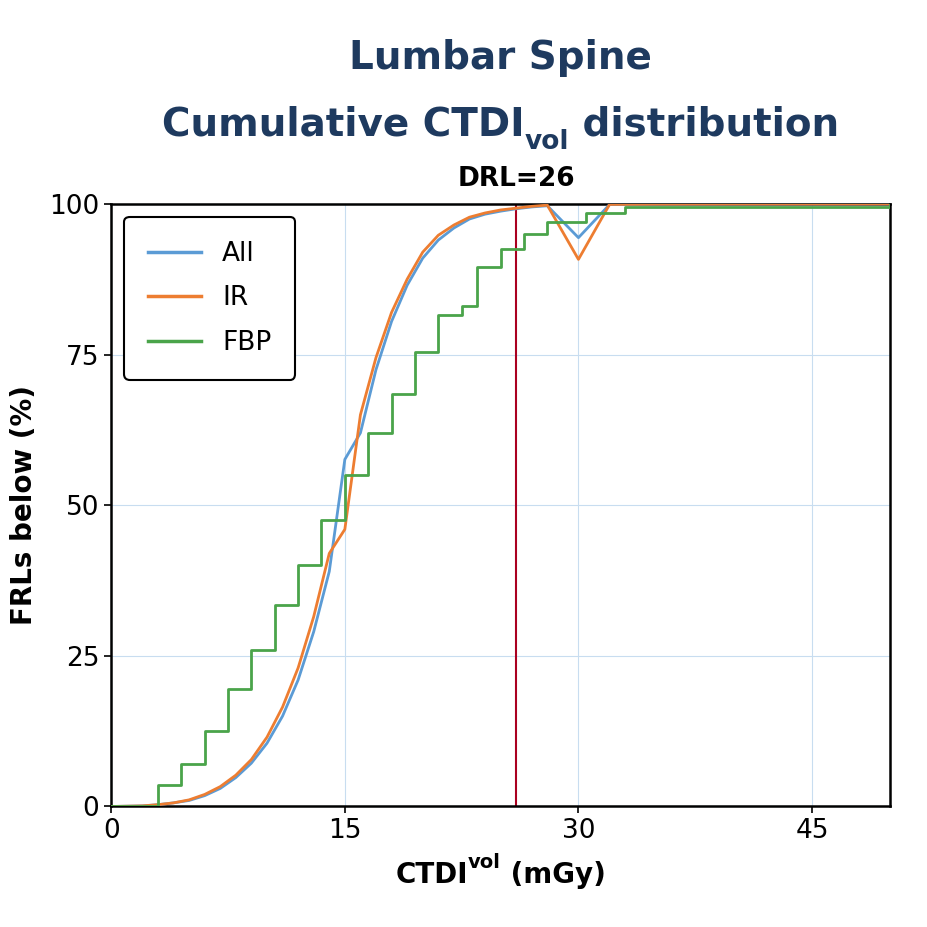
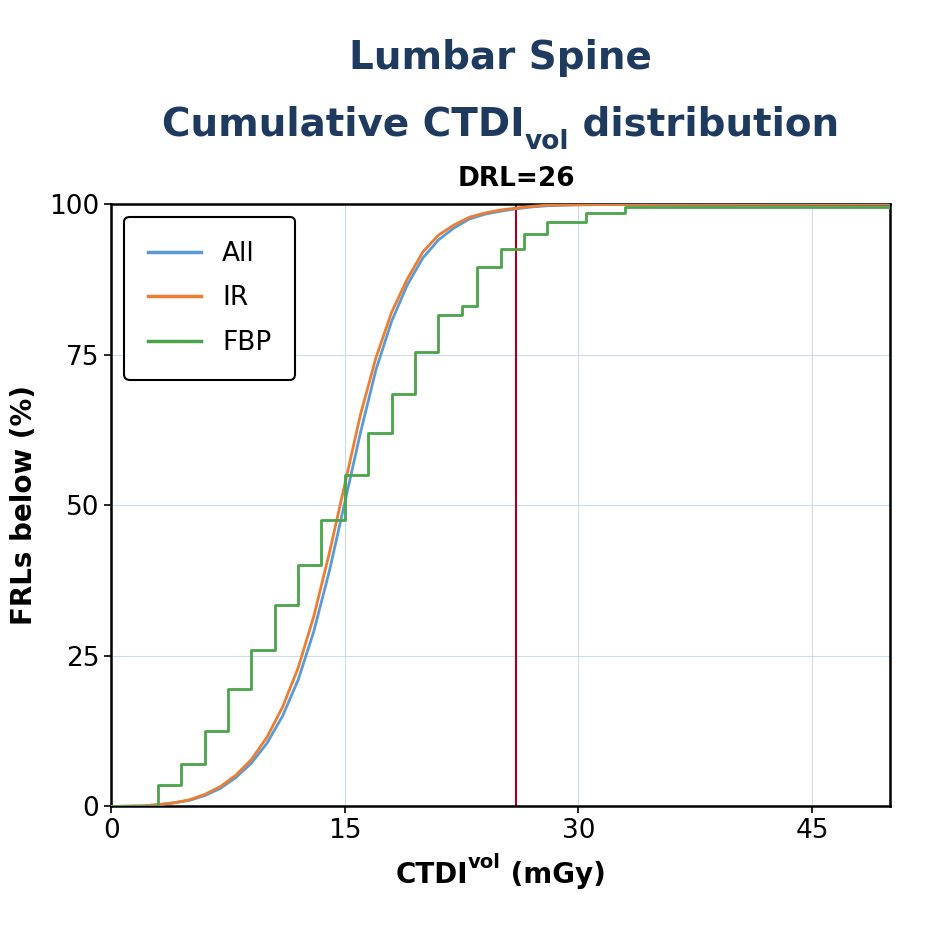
All/15: 57.6 -> 50.5
IR/15: 46.0 -> 53.5
All/30: 94.4 -> 99.8
IR/30: 90.8 -> 99.9
